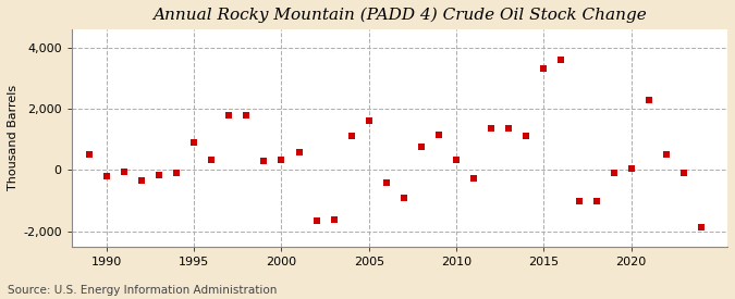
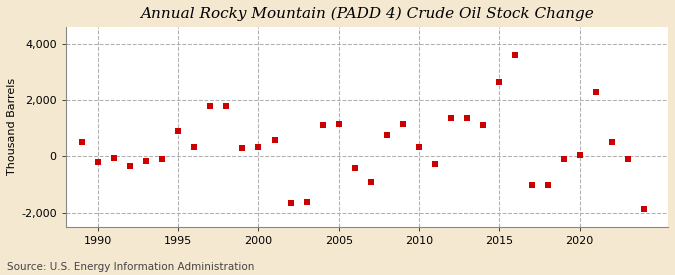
2005: 1,600 -> 1,150
2015: 3,300 -> 2,650
